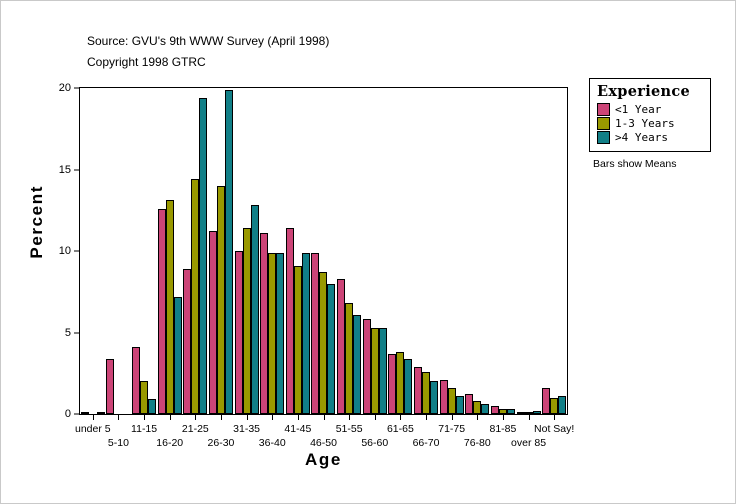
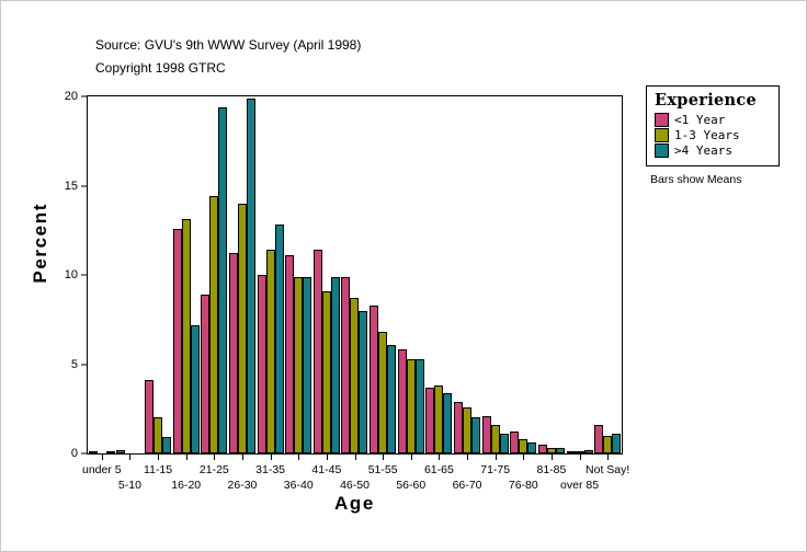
<1 Year/5-10: 3.4 -> 0.2
